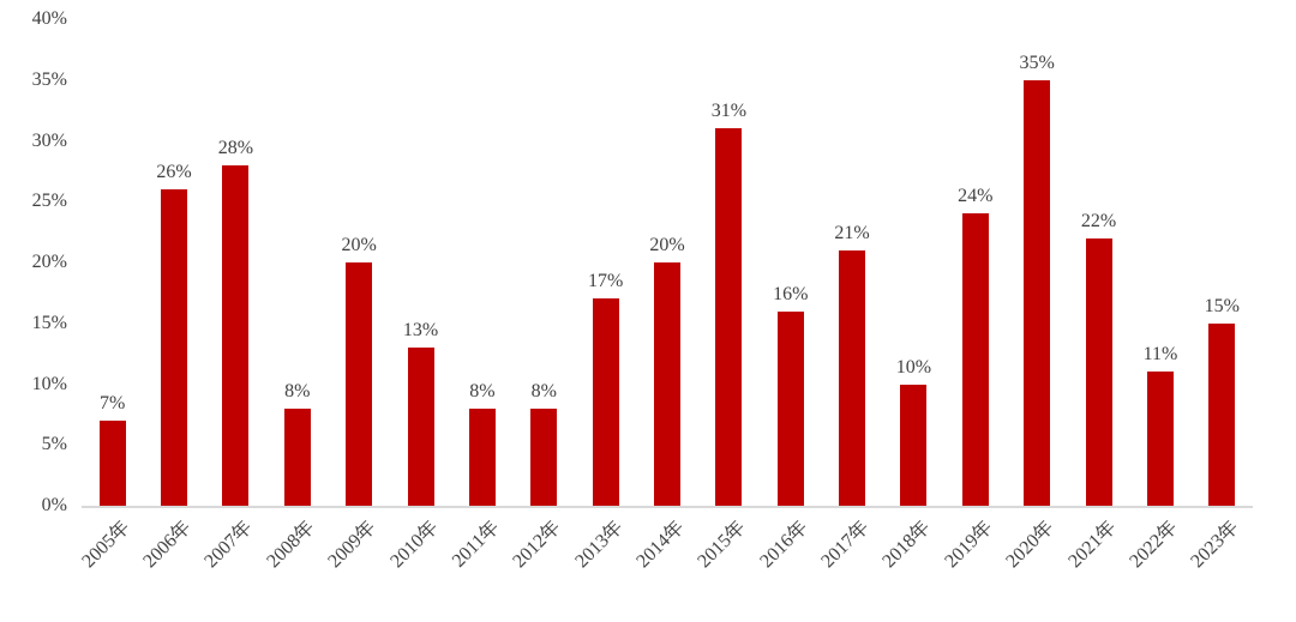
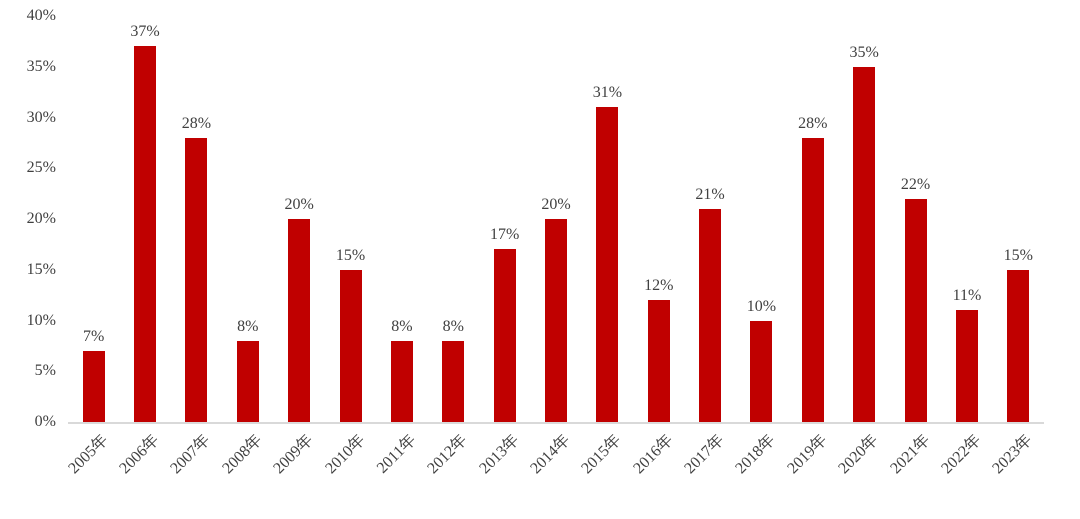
2006年: 26% -> 37%
2010年: 13% -> 15%
2016年: 16% -> 12%
2019年: 24% -> 28%
